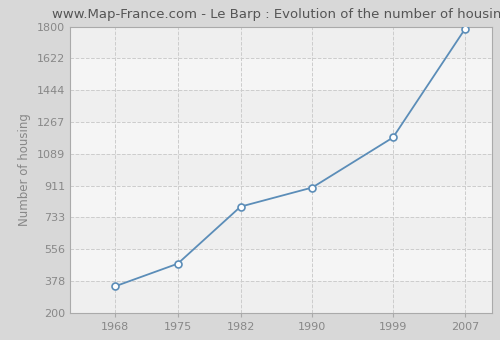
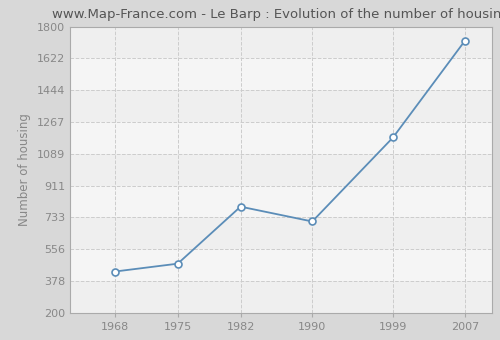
1968: 350 -> 430
1990: 900 -> 710
2007: 1780 -> 1720
